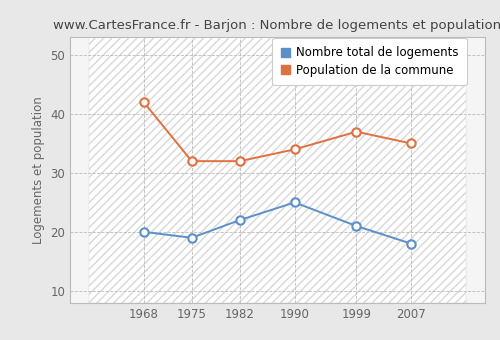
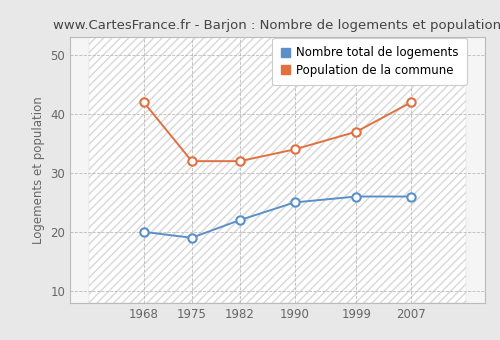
Nombre total de logements/1999: 21 -> 26
Nombre total de logements/2007: 18 -> 26
Population de la commune/2007: 35 -> 42
